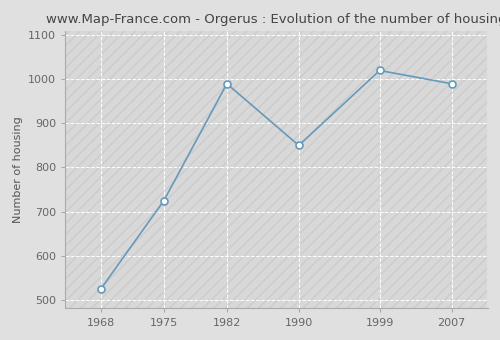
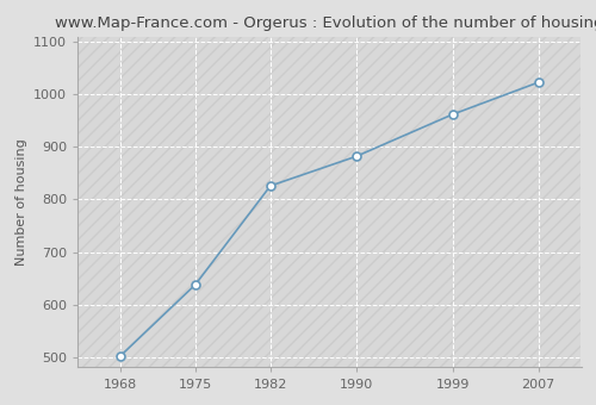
1968: 525 -> 502
1975: 725 -> 638
1982: 990 -> 826
1990: 850 -> 882
1999: 1020 -> 962
2007: 990 -> 1023
